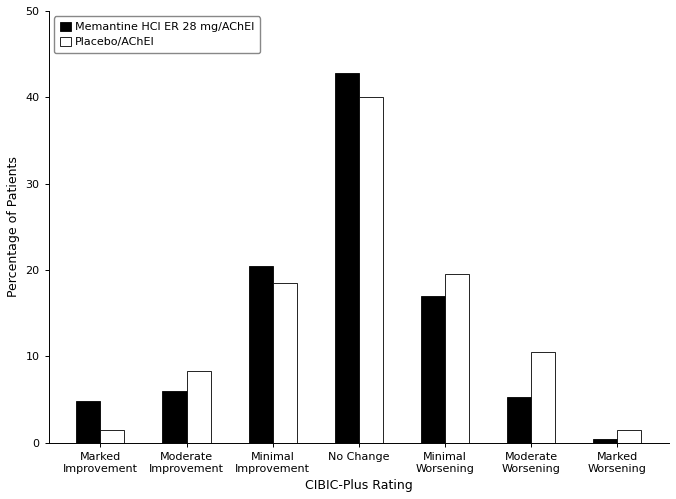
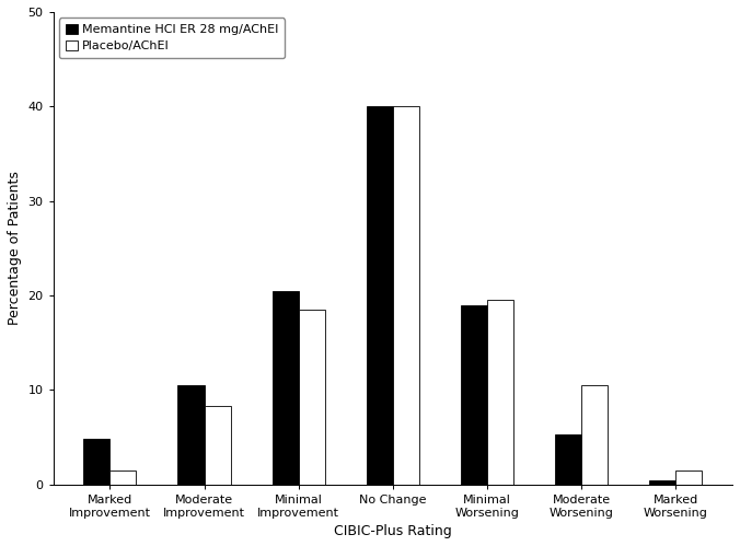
Memantine HCl ER 28 mg/AChEI/Moderate Improvement: 6.0 -> 10.5
Memantine HCl ER 28 mg/AChEI/No Change: 42.8 -> 40.0
Memantine HCl ER 28 mg/AChEI/Minimal Worsening: 17.0 -> 19.0
